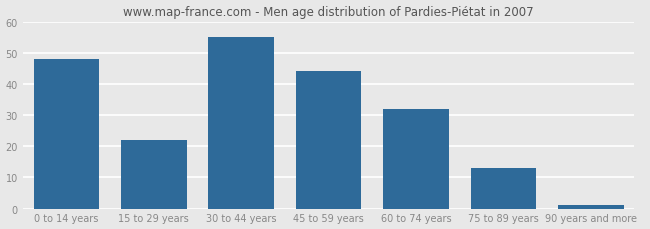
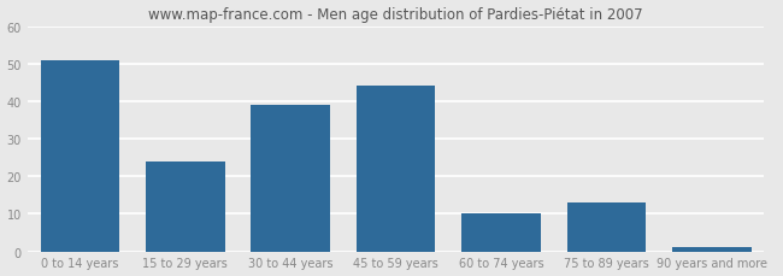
0 to 14 years: 48 -> 51
15 to 29 years: 22 -> 24
30 to 44 years: 55 -> 39
60 to 74 years: 32 -> 10
